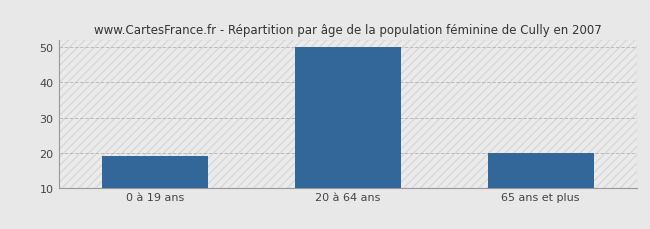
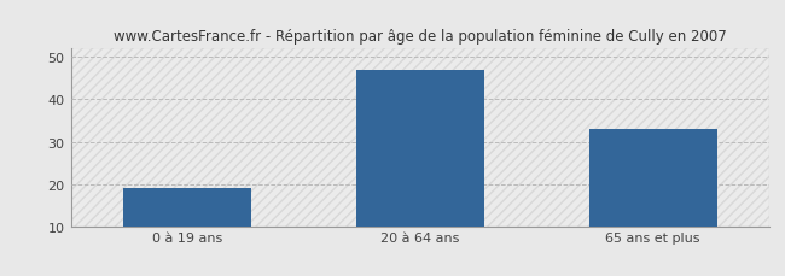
20 à 64 ans: 50 -> 47
65 ans et plus: 20 -> 33
